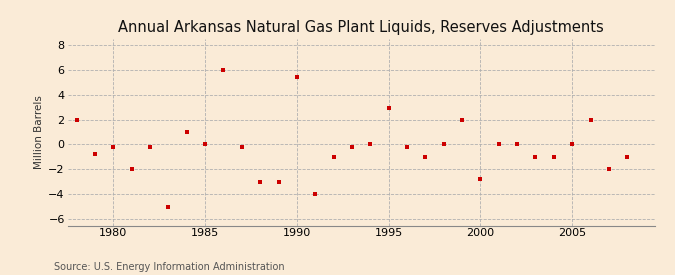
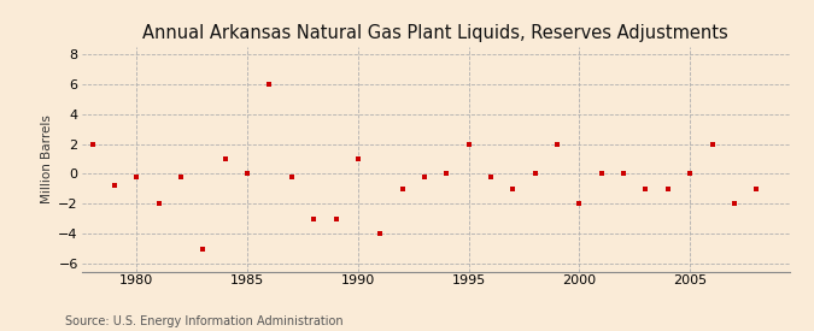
1990: 5.4 -> 1.0
1995: 2.9 -> 2.0
2000: -2.8 -> -2.0
